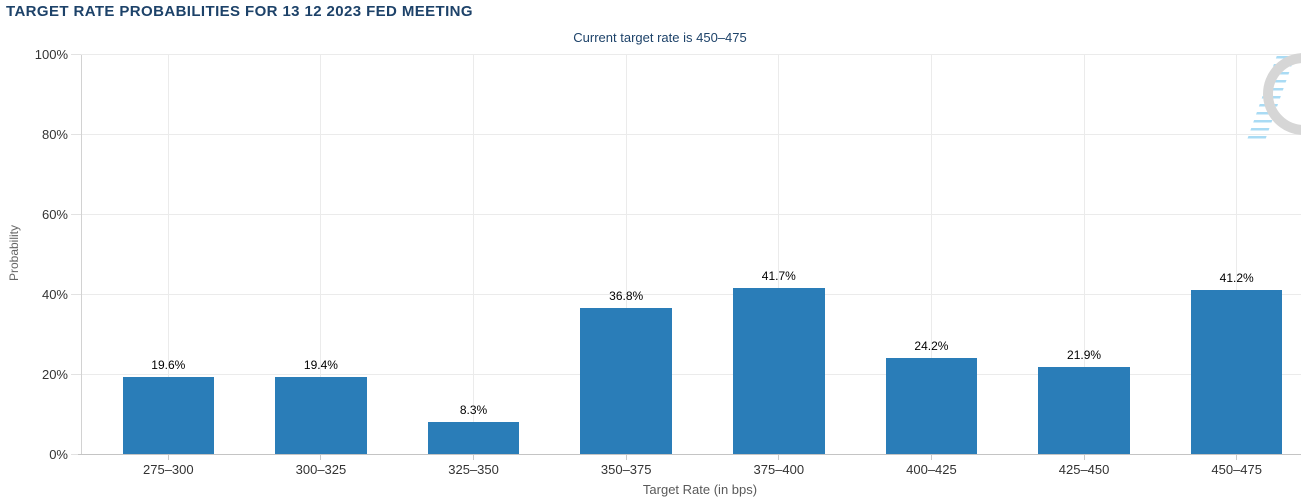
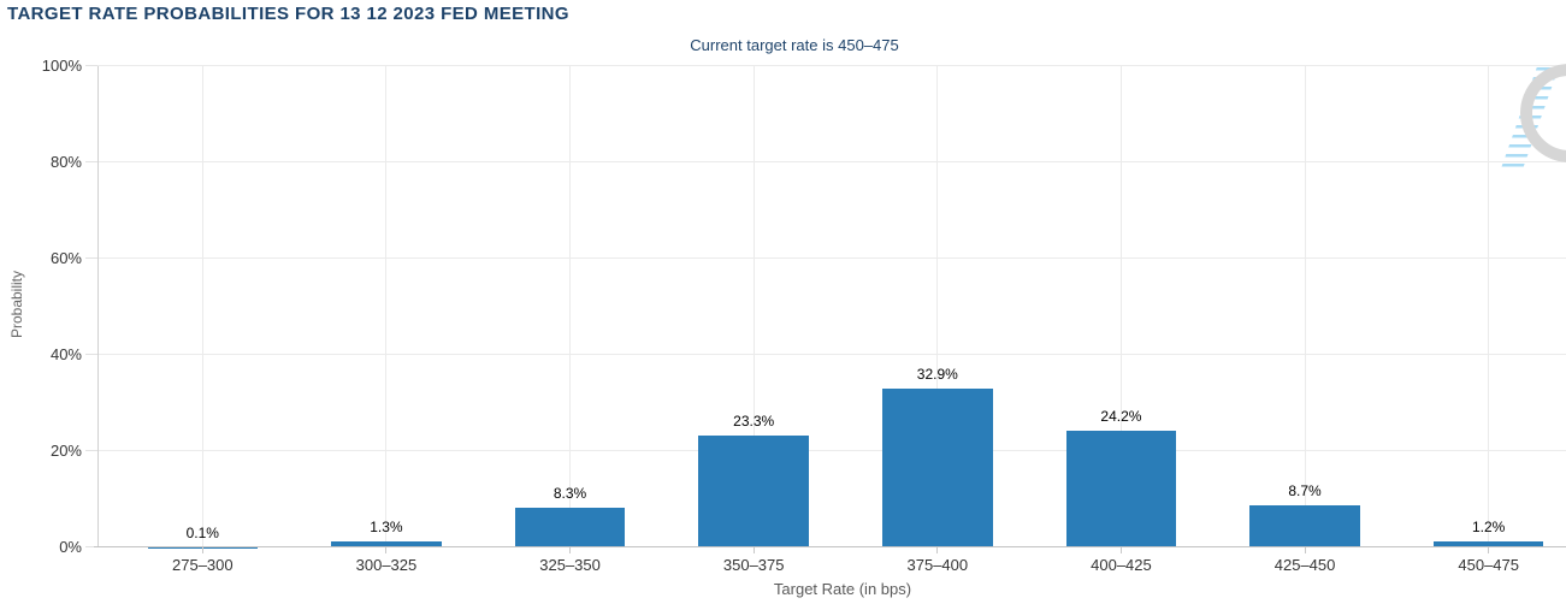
275–300: 19.6% -> 0.1%
300–325: 19.4% -> 1.3%
350–375: 36.8% -> 23.3%
375–400: 41.7% -> 32.9%
425–450: 21.9% -> 8.7%
450–475: 41.2% -> 1.2%
